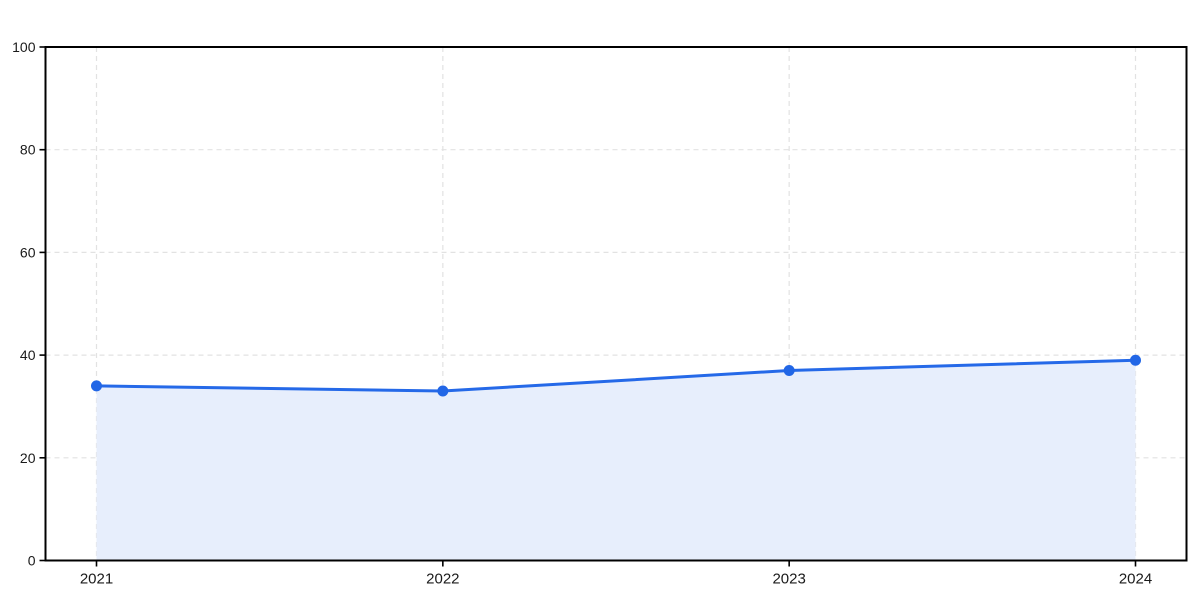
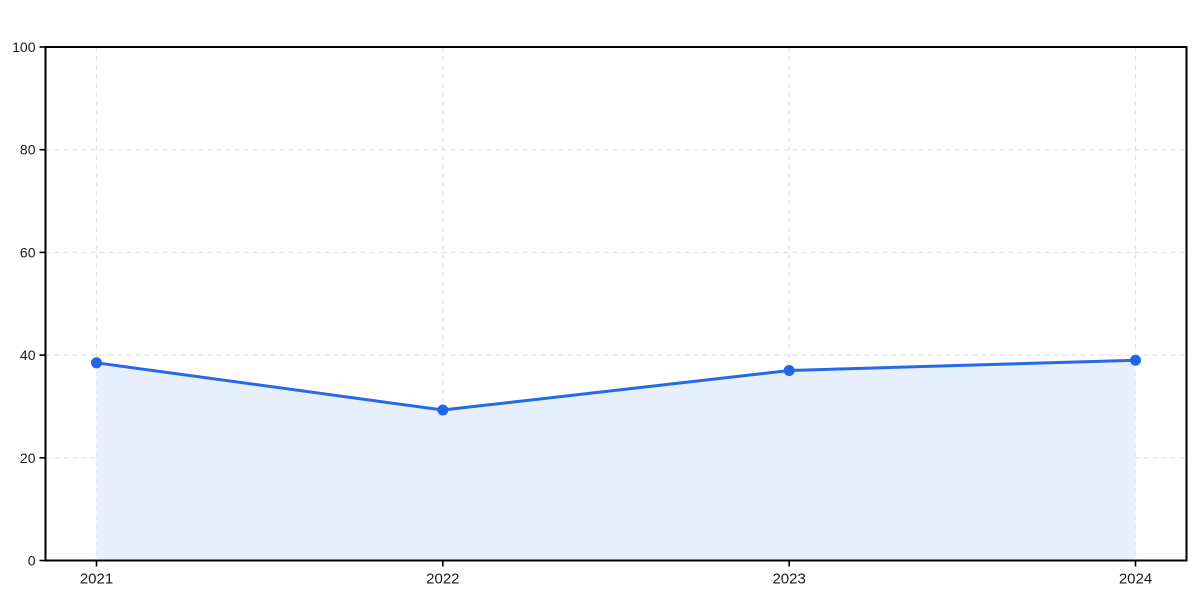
2021: 34 -> 38
2022: 33 -> 29
